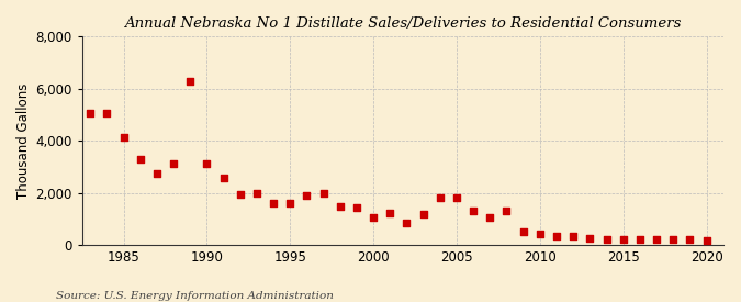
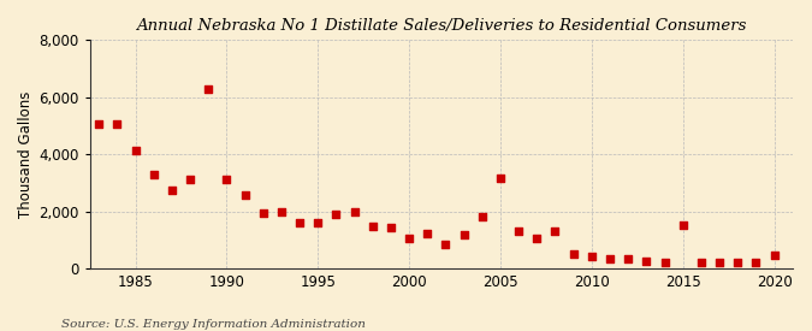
2005: 1,800 -> 3,150
2015: 190 -> 1,500
2020: 180 -> 450
